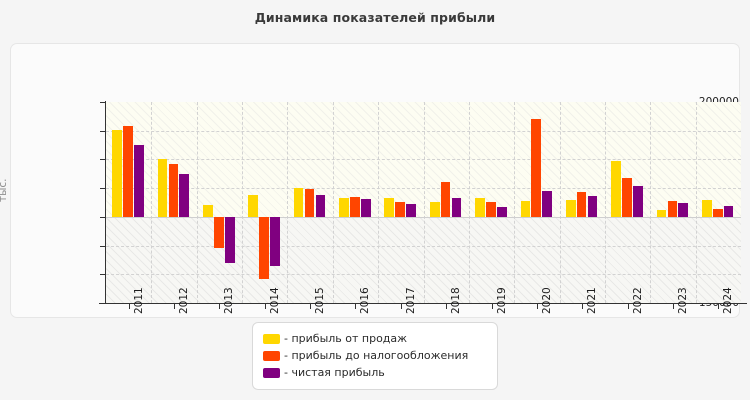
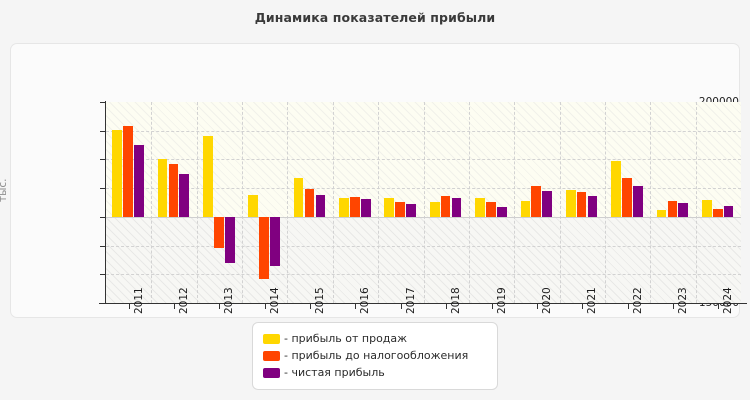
- прибыль от продаж/2013: 20000 -> 140000
- прибыль от продаж/2015: 50000 -> 70000
- прибыль до налогообложения/2018: 60000 -> 40000
- прибыль до налогообложения/2020: 170000 -> 50000
- прибыль от продаж/2021: 30000 -> 50000
